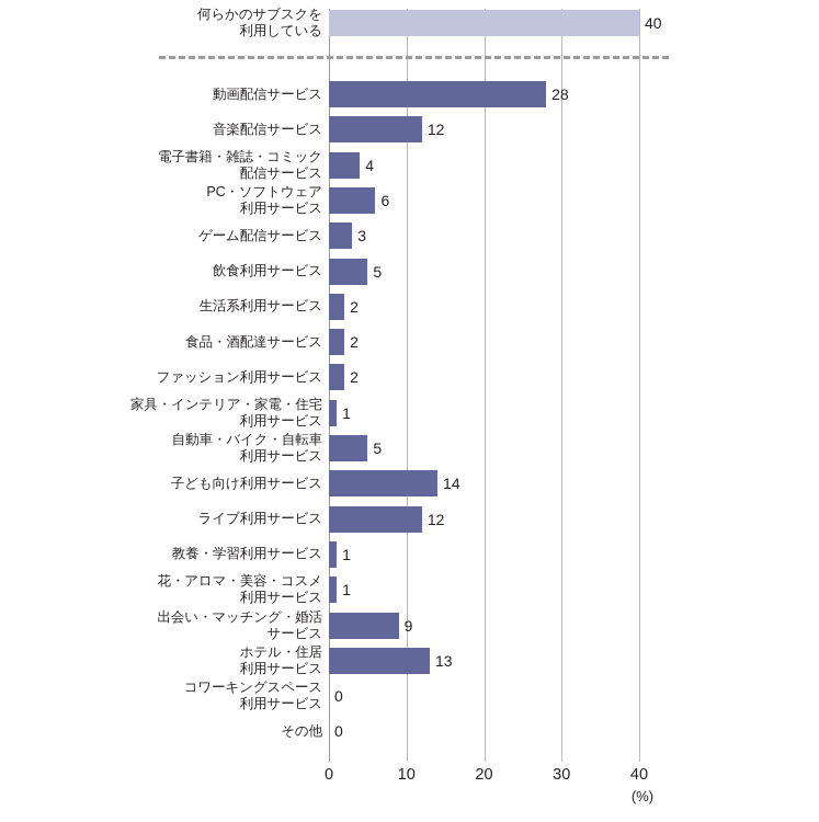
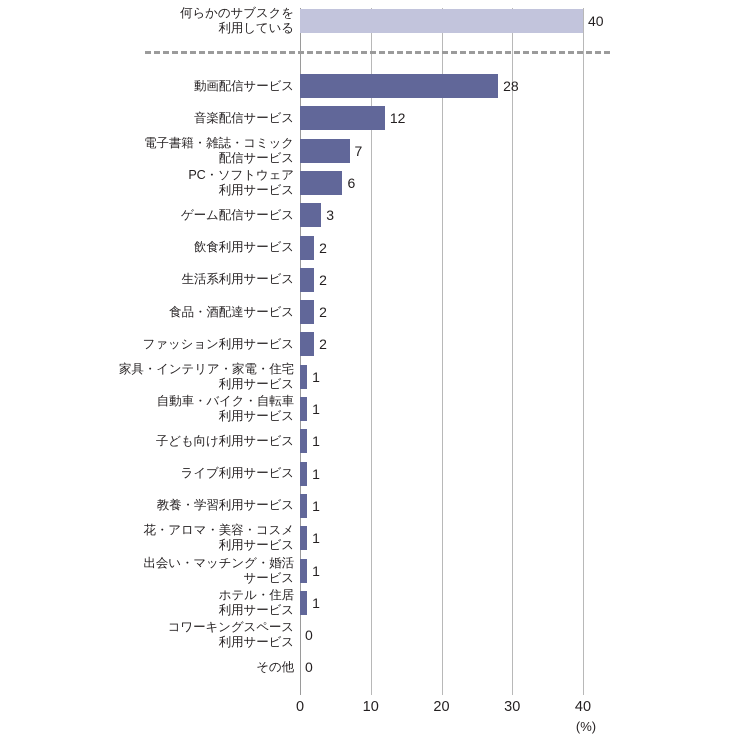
電子書籍・雑誌・コミック 配信サービス: 4 -> 7
飲食利用サービス: 5 -> 2
自動車・バイク・自転車 利用サービス: 5 -> 1
子ども向け利用サービス: 14 -> 1
ライブ利用サービス: 12 -> 1
出会い・マッチング・婚活 サービス: 9 -> 1
ホテル・住居 利用サービス: 13 -> 1
